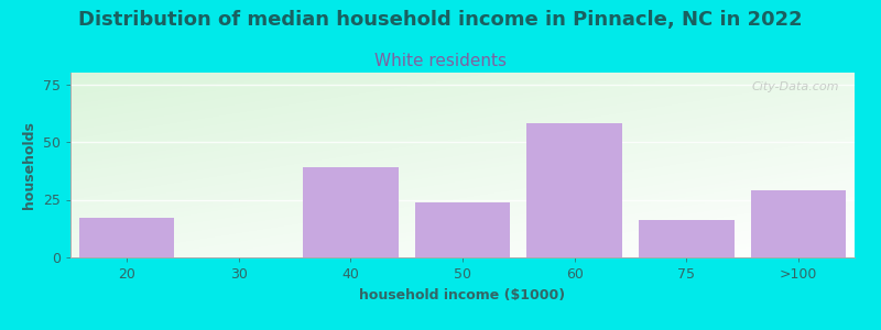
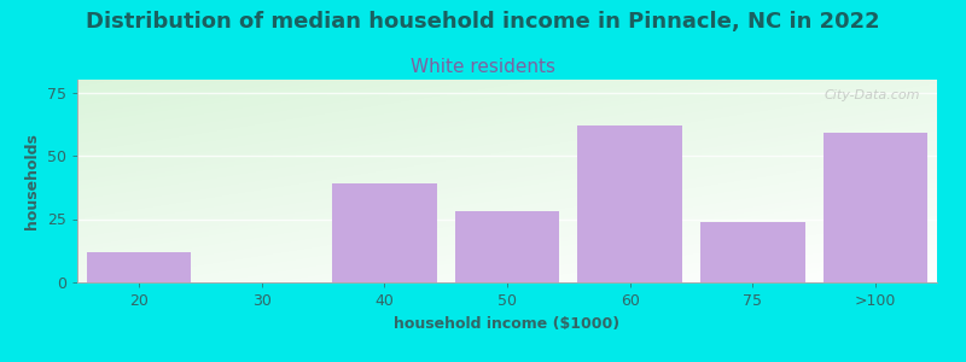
20: 17 -> 12
50: 24 -> 28
60: 58 -> 62
75: 16 -> 24
>100: 29 -> 59
